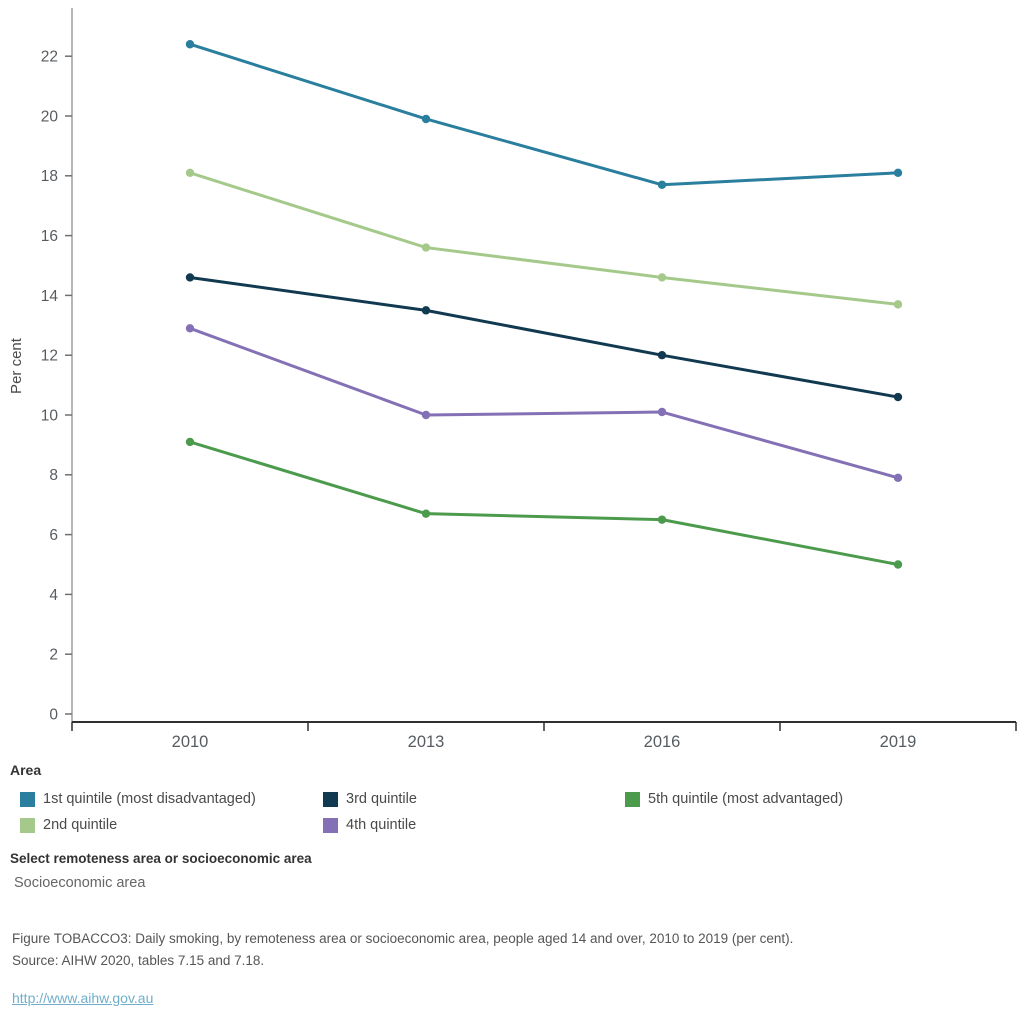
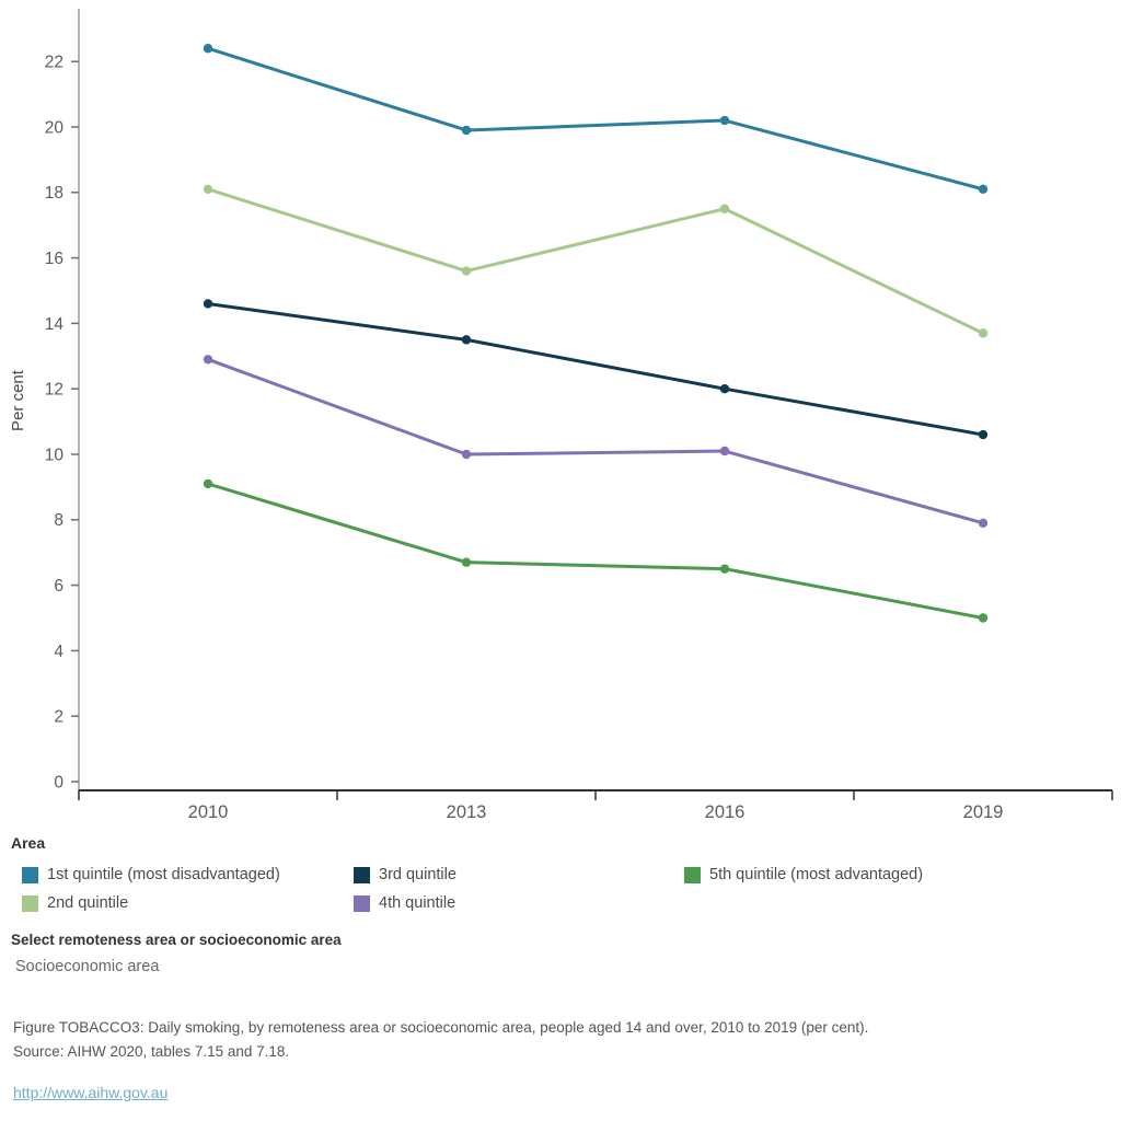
1st quintile (most disadvantaged)/2016: 17.7 -> 20.2
2nd quintile/2016: 14.6 -> 17.5
